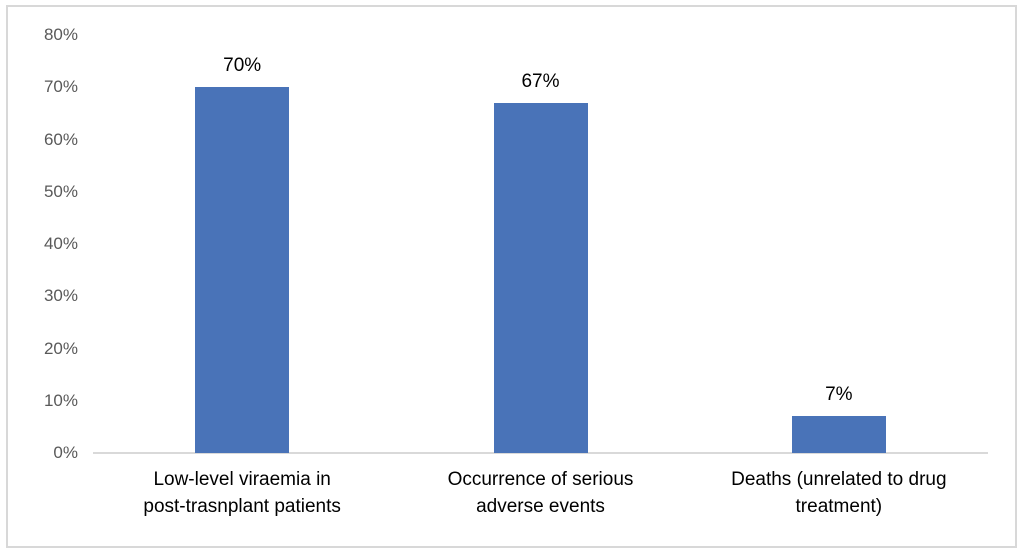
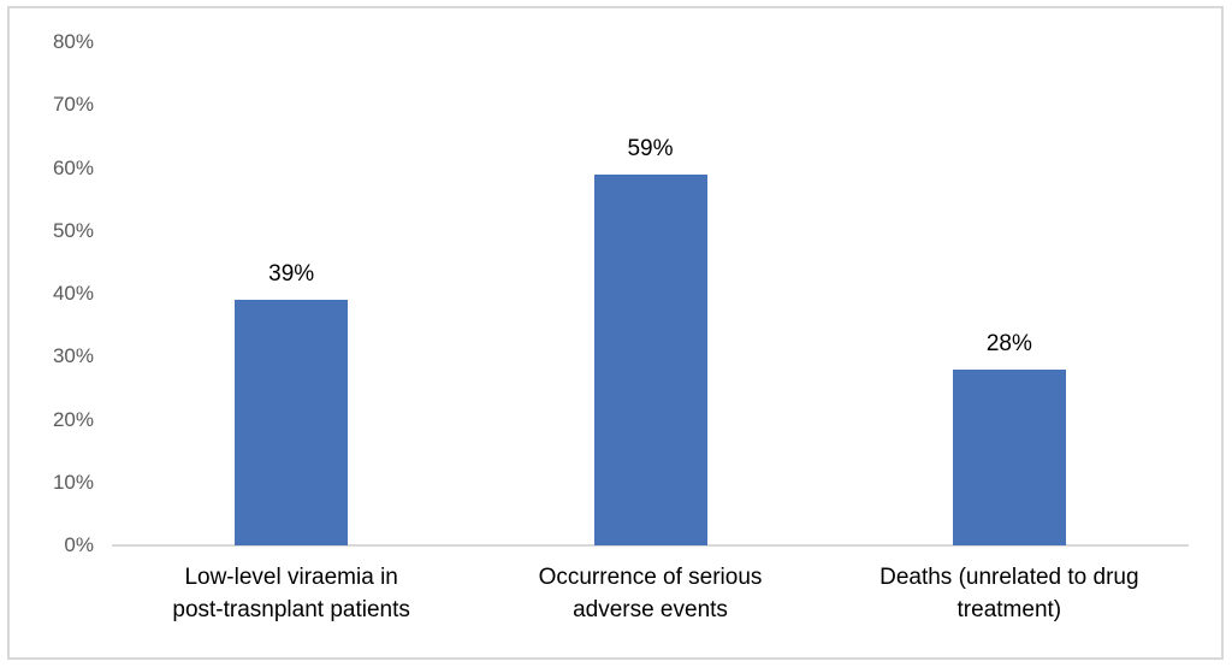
Low-level viraemia in post-trasnplant patients: 70% -> 39%
Occurrence of serious adverse events: 67% -> 59%
Deaths (unrelated to drug treatment): 7% -> 28%
